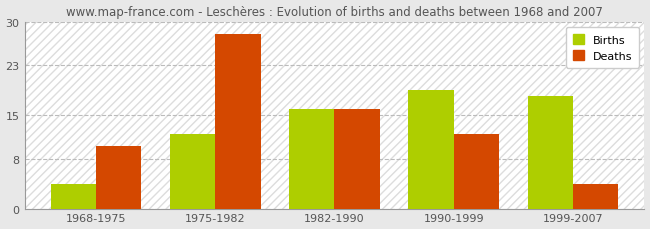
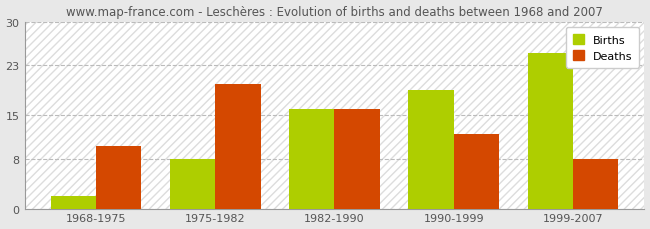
Births/1968-1975: 4 -> 2
Births/1975-1982: 12 -> 8
Deaths/1975-1982: 28 -> 20
Births/1999-2007: 18 -> 25
Deaths/1999-2007: 4 -> 8
